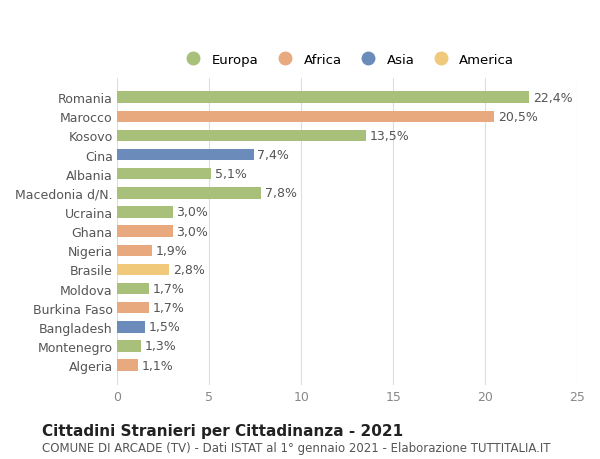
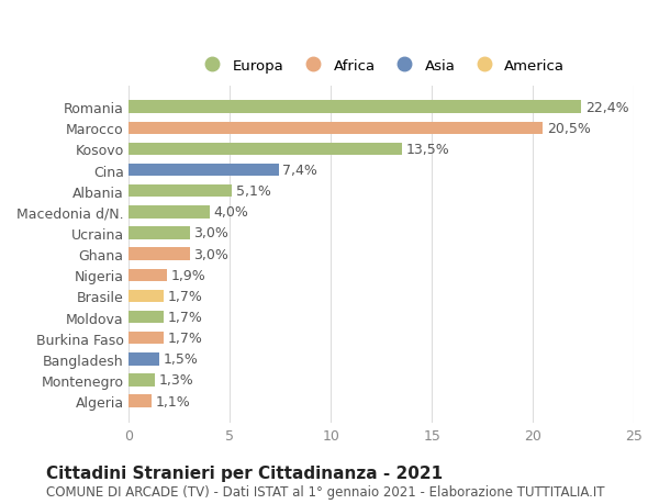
Macedonia d/N.: 7,8% -> 4,0%
Brasile: 2,8% -> 1,7%
